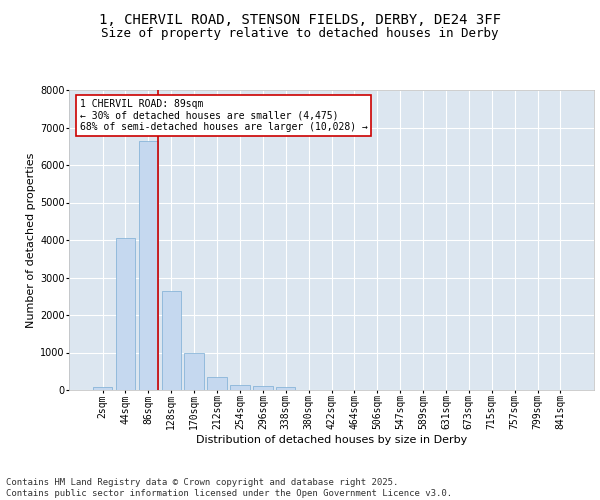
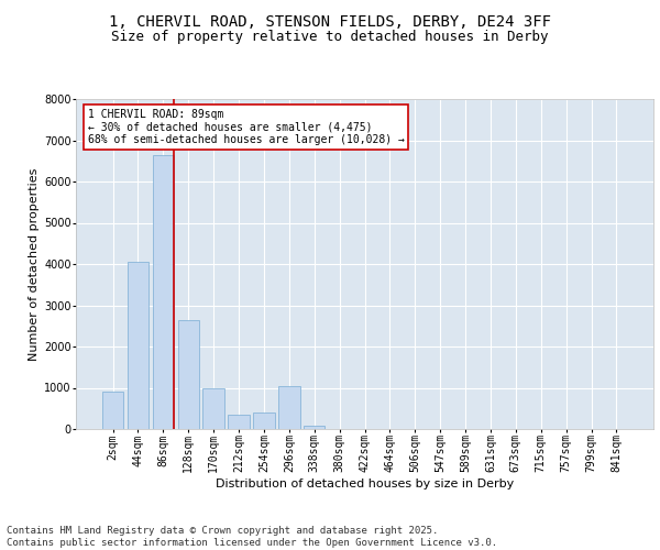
2sqm: 70 -> 900
254sqm: 130 -> 400
296sqm: 110 -> 1050
